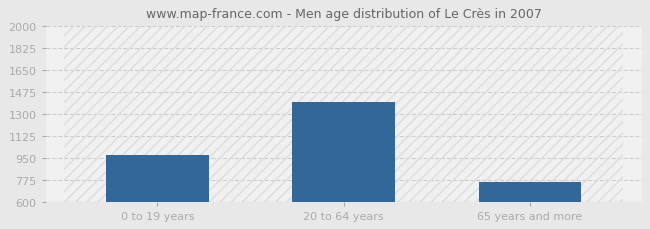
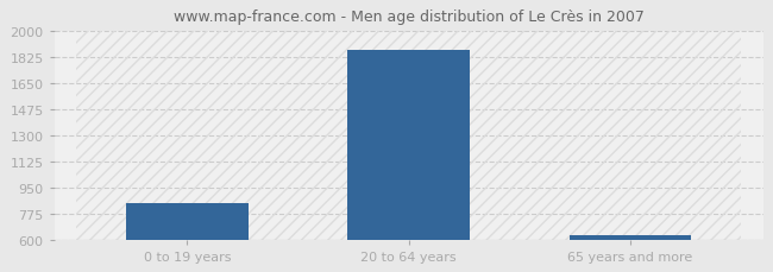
0 to 19 years: 970 -> 840
20 to 64 years: 1390 -> 1870
65 years and more: 760 -> 630
